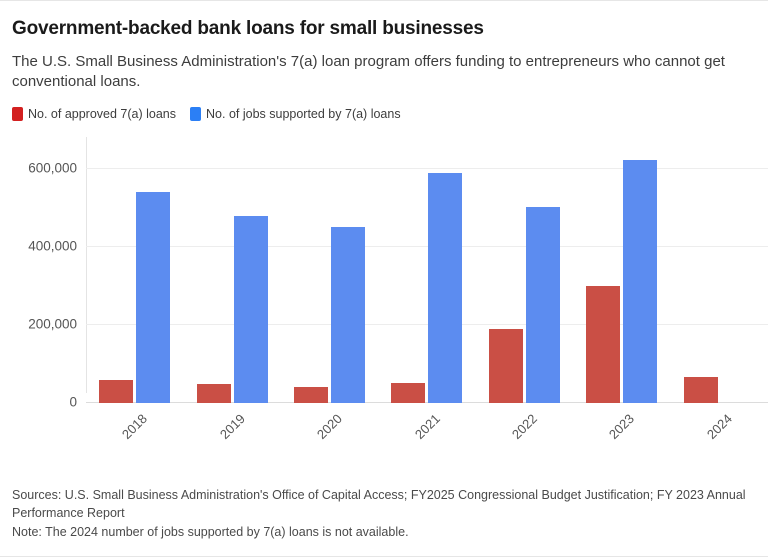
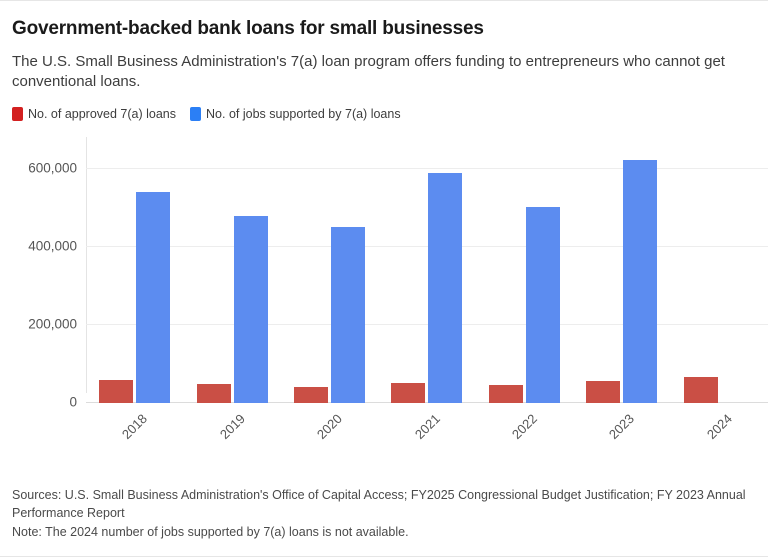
No. of approved 7(a) loans/2022: 190000 -> 50000
No. of approved 7(a) loans/2023: 300000 -> 60000
